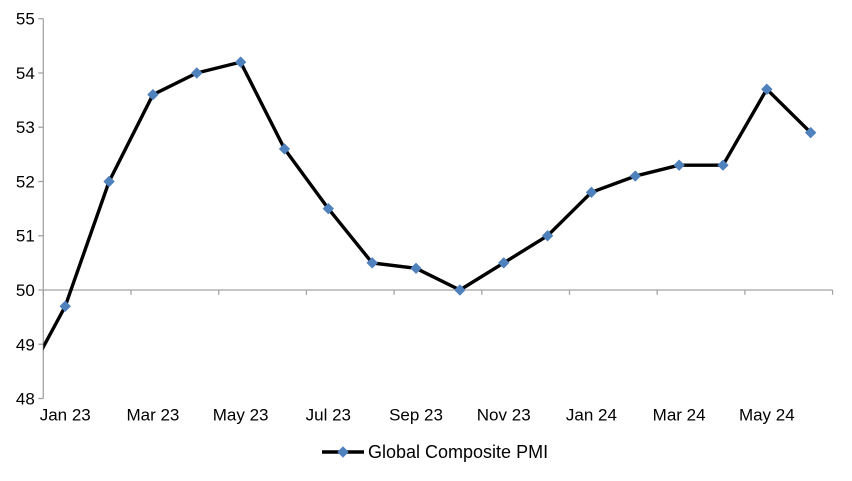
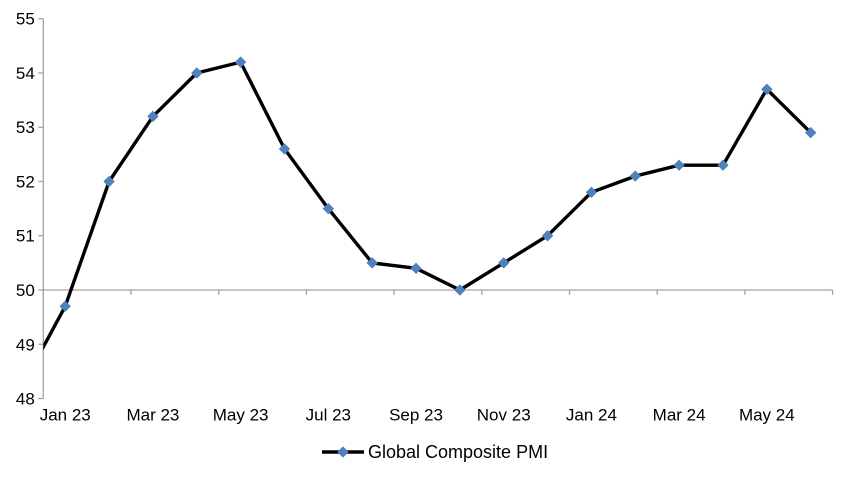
Mar 23: 53.6 -> 53.2
